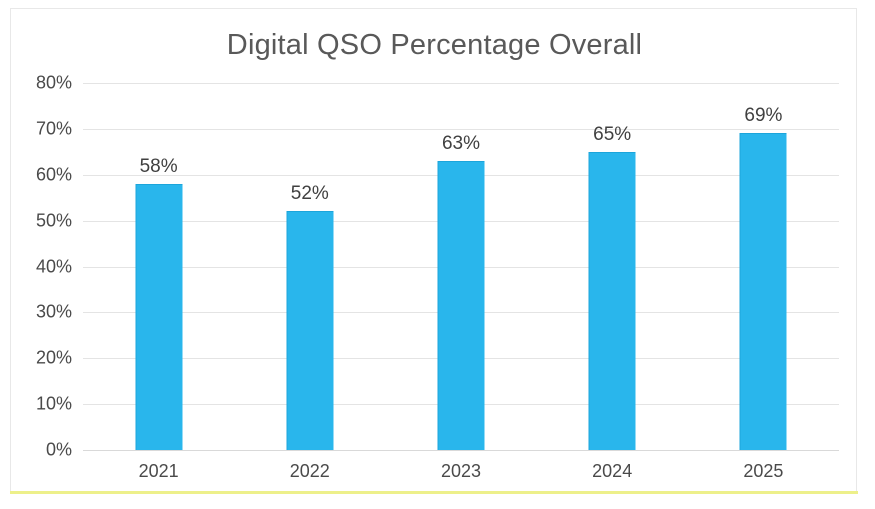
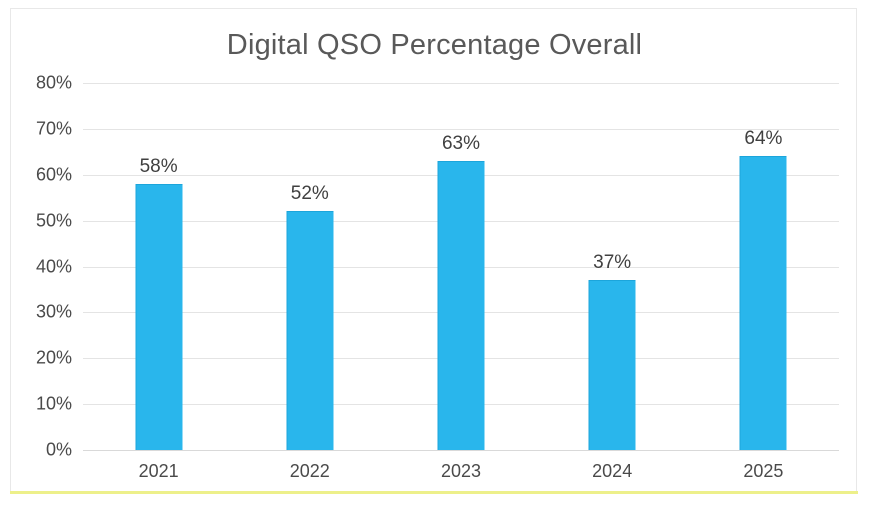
2024: 65% -> 37%
2025: 69% -> 64%
